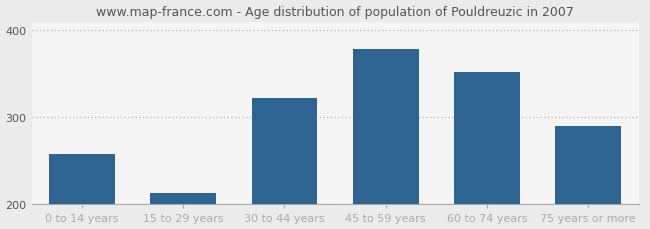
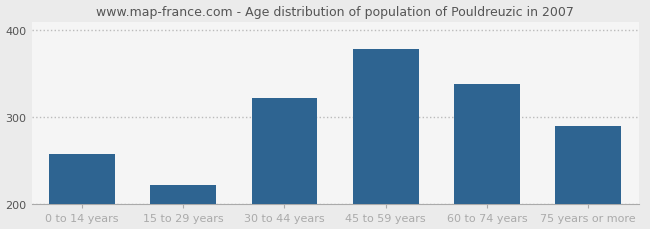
15 to 29 years: 213 -> 222
60 to 74 years: 352 -> 338
